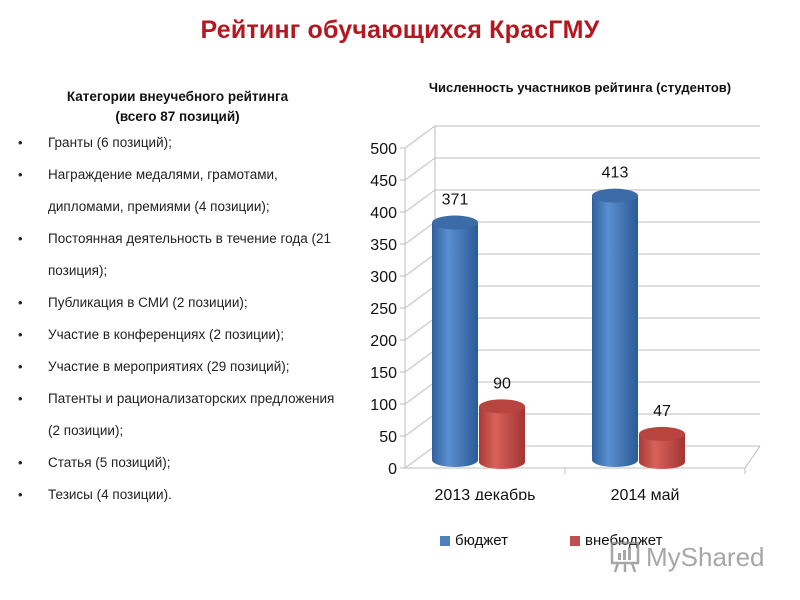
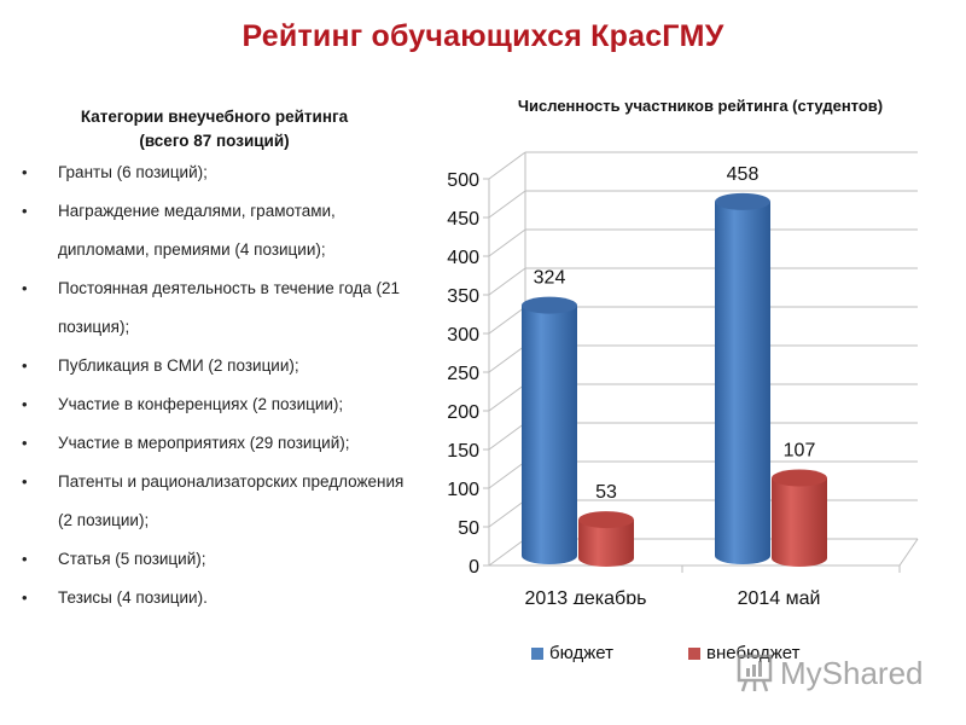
бюджет/2013 декабрь: 371 -> 324
внебюджет/2013 декабрь: 90 -> 53
бюджет/2014 май: 413 -> 458
внебюджет/2014 май: 47 -> 107
